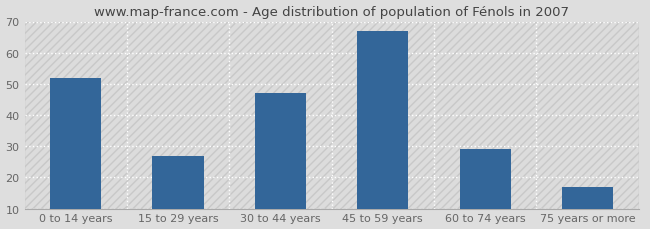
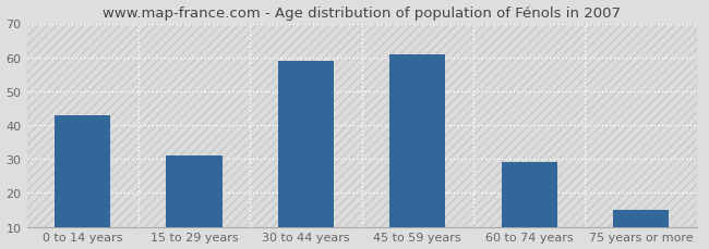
0 to 14 years: 52 -> 43
15 to 29 years: 27 -> 31
30 to 44 years: 47 -> 59
45 to 59 years: 67 -> 61
75 years or more: 17 -> 15
